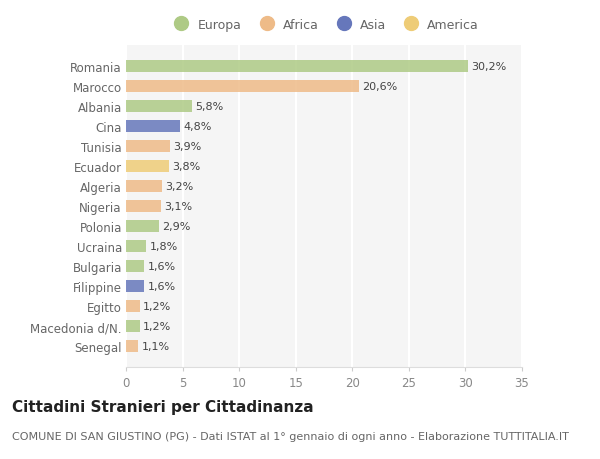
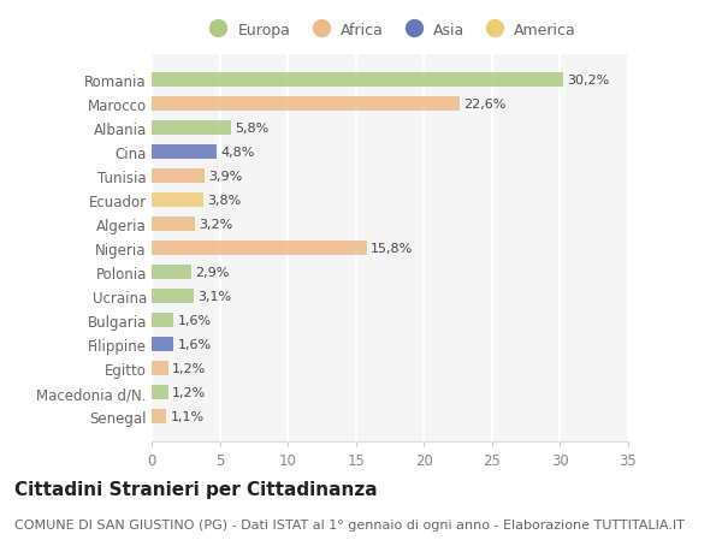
Marocco: 20,6% -> 22,6%
Nigeria: 3,1% -> 15,8%
Ucraina: 1,8% -> 3,1%
